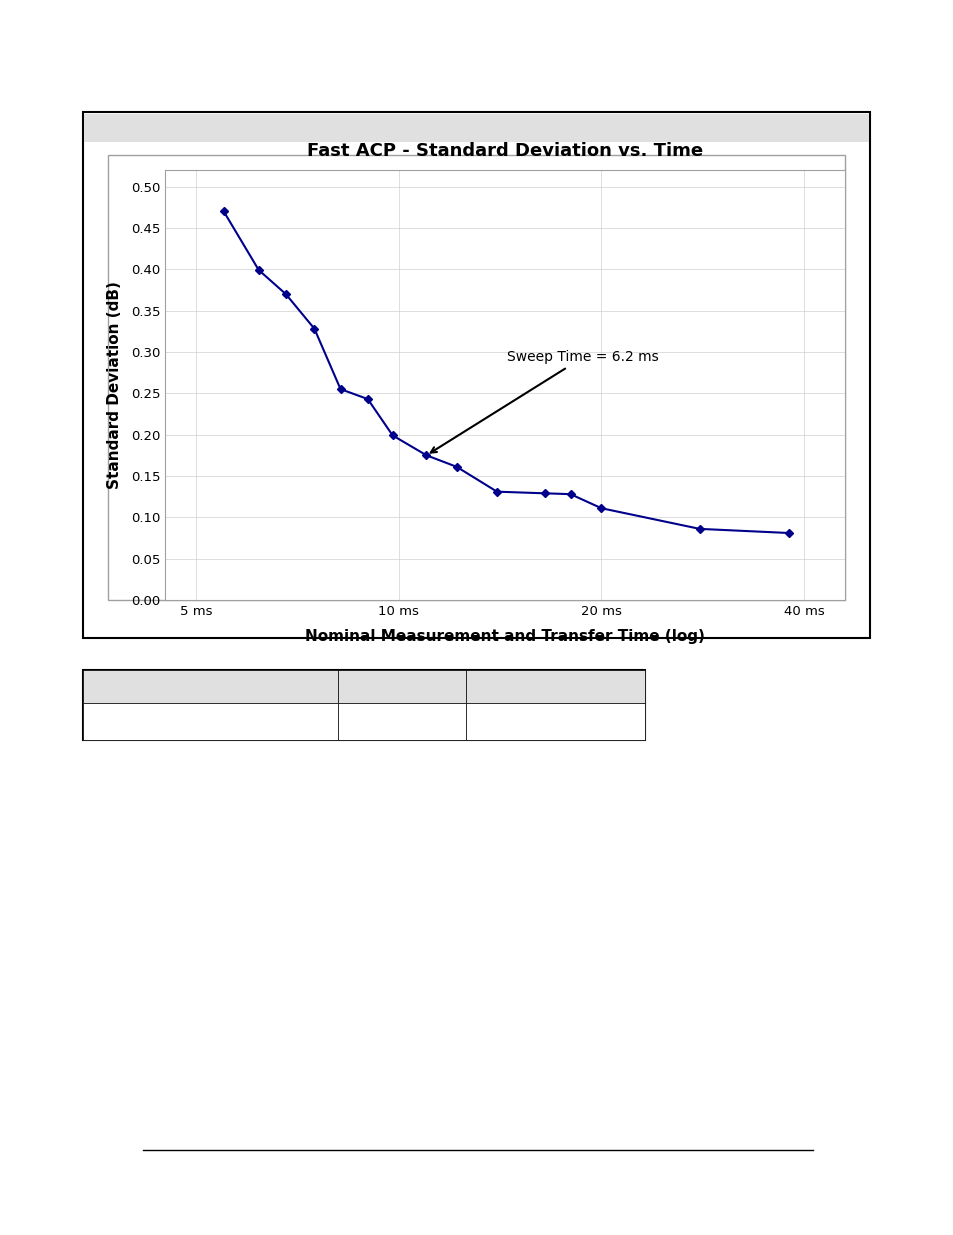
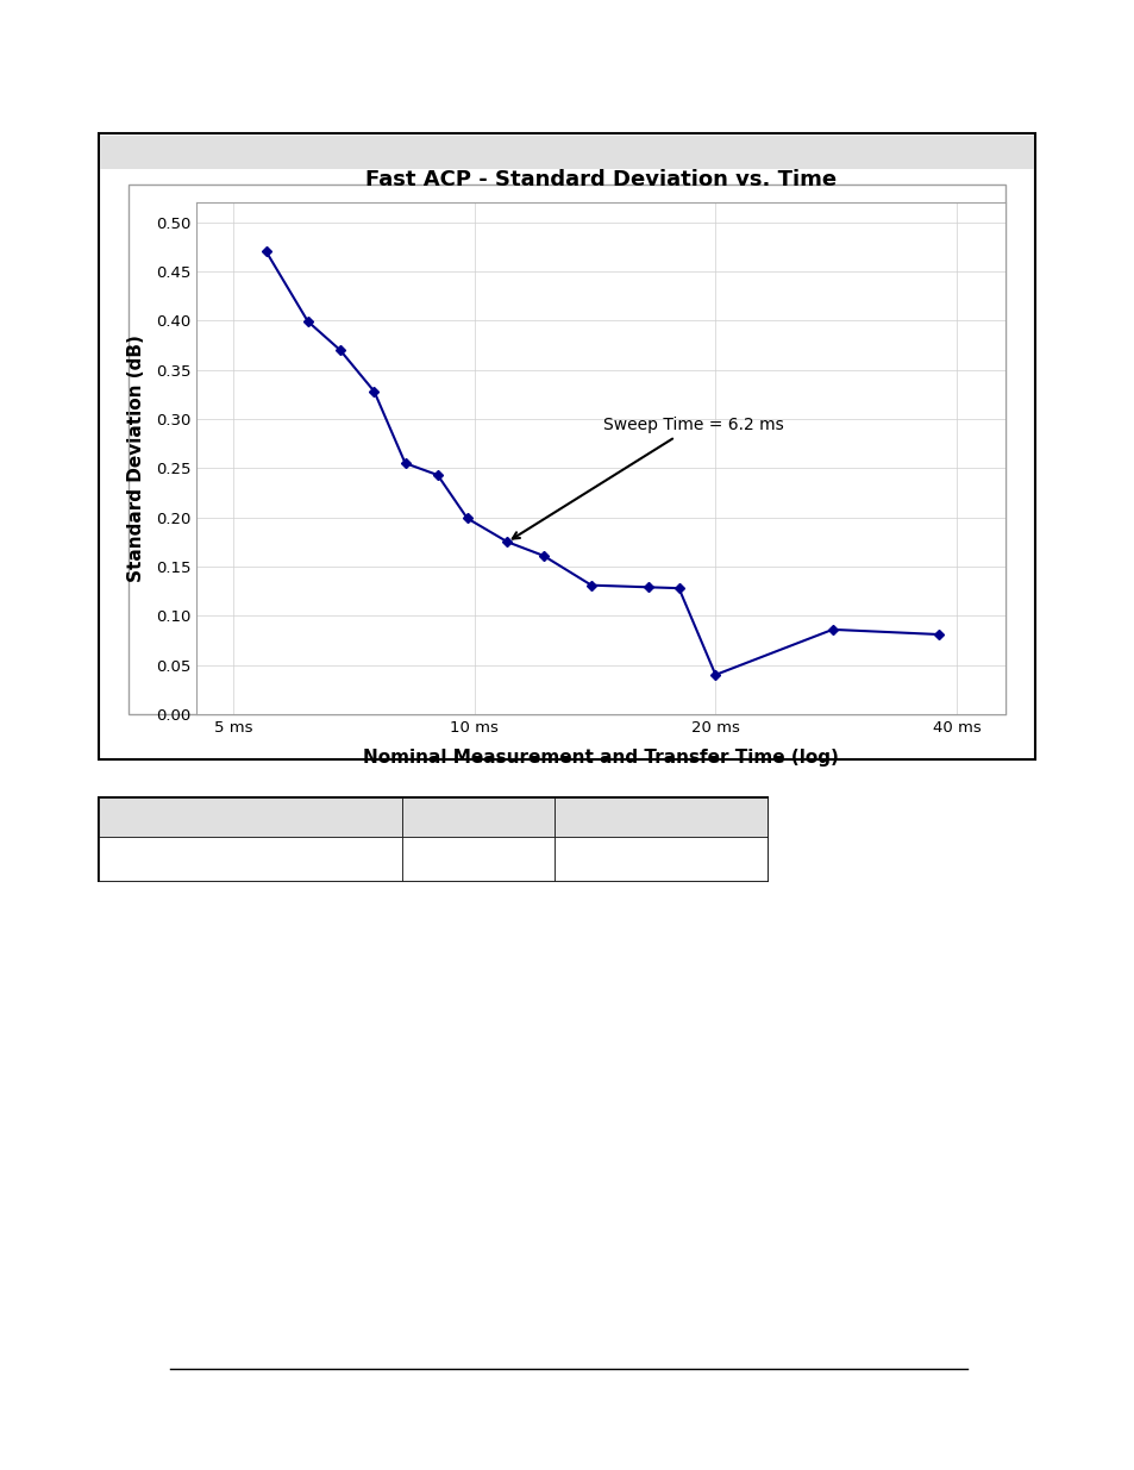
20 ms: 0.111 -> 0.040
